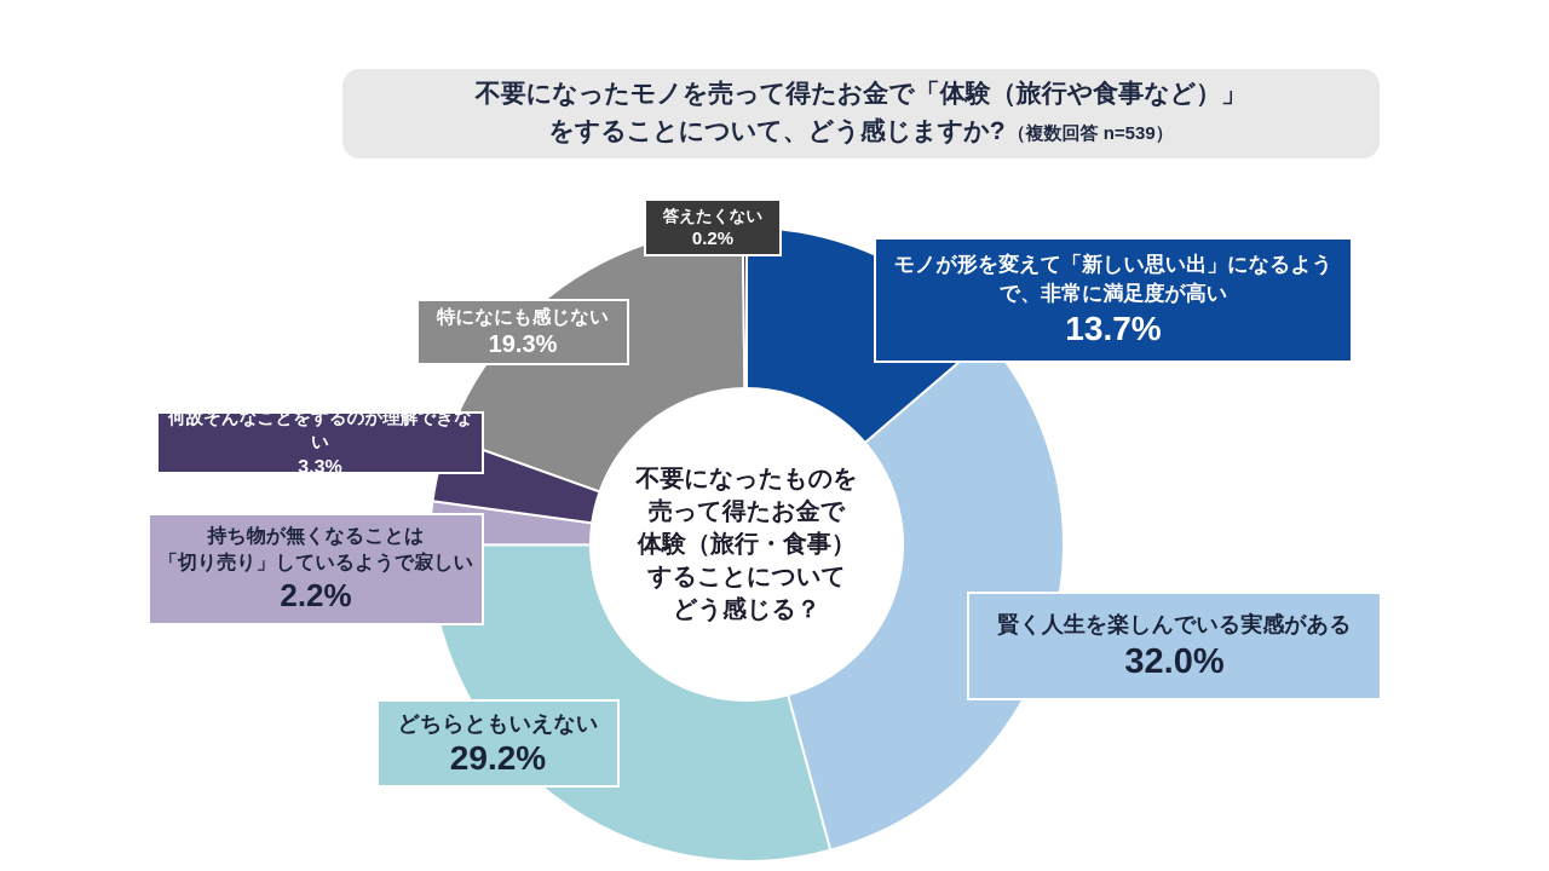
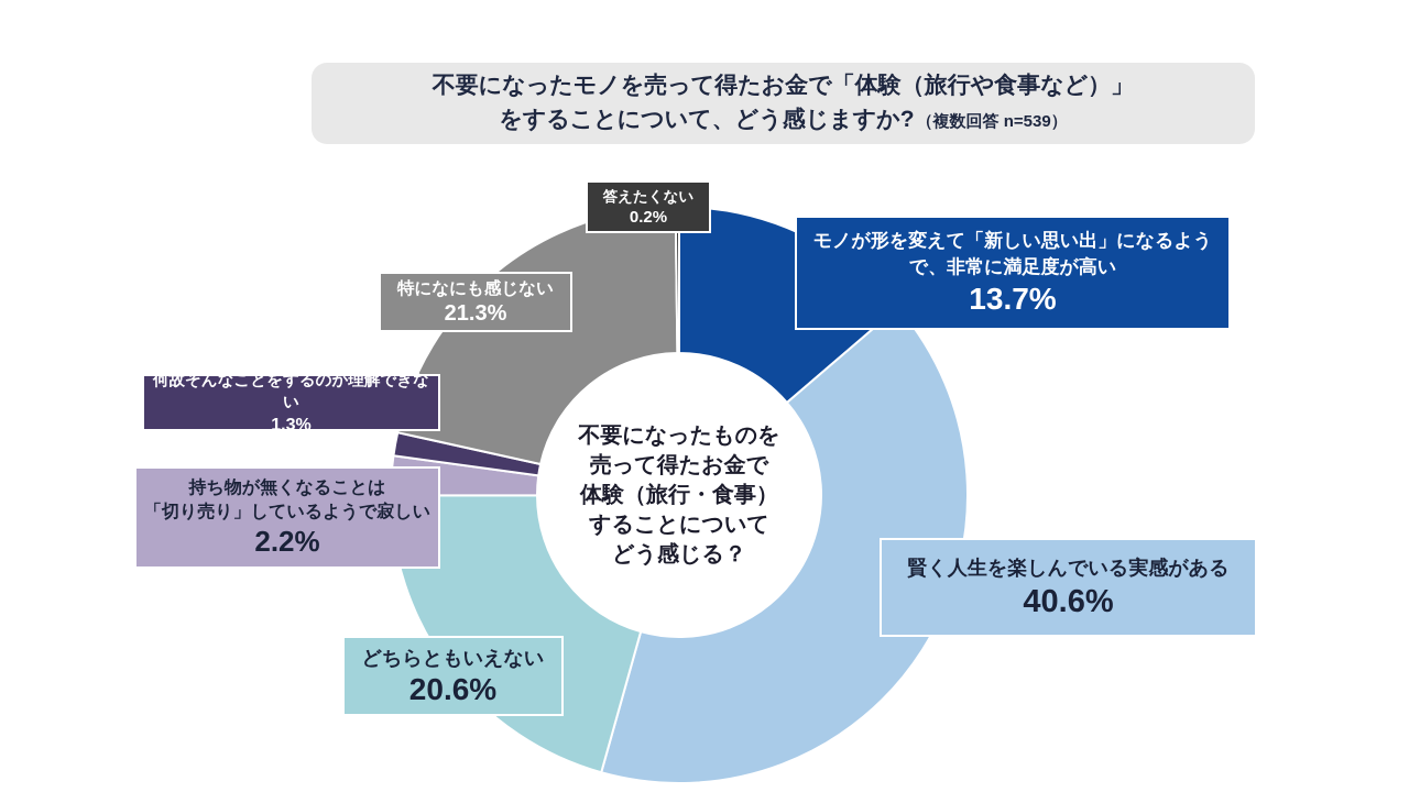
賢く人生を楽しんでいる実感がある: 32.0% -> 40.6%
どちらともいえない: 29.2% -> 20.6%
何故そんなことをするのか理解できない: 3.3% -> 1.3%
特になにも感じない: 19.3% -> 21.3%
